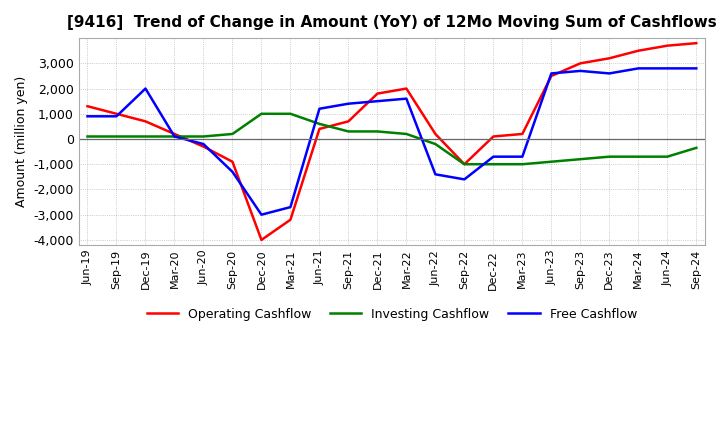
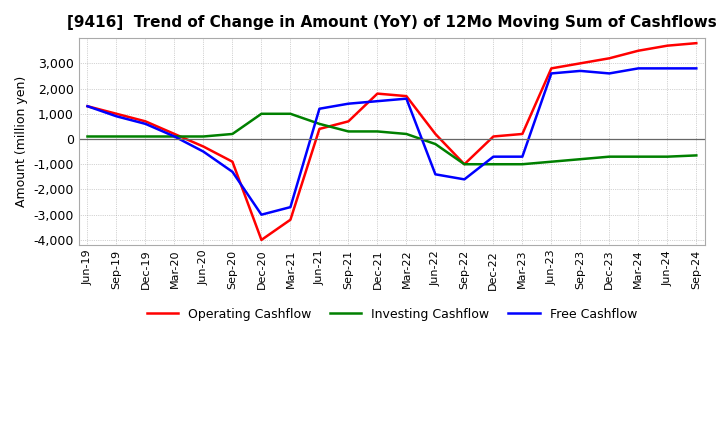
Free Cashflow/Jun-19: 900 -> 1,300
Free Cashflow/Dec-19: 2,000 -> 600
Free Cashflow/Jun-20: -200 -> -500
Operating Cashflow/Mar-22: 2,000 -> 1,700
Operating Cashflow/Jun-23: 2,500 -> 2,800
Investing Cashflow/Sep-24: -350 -> -650
